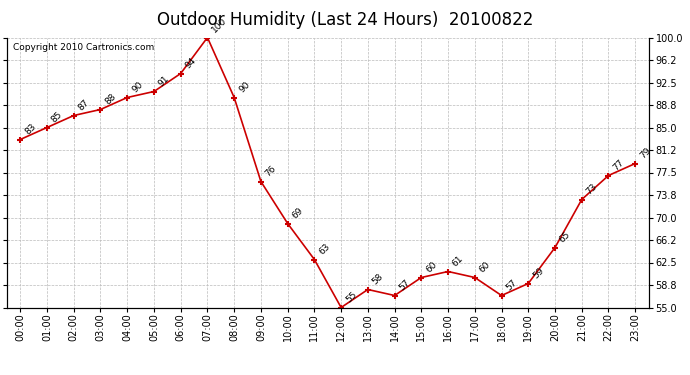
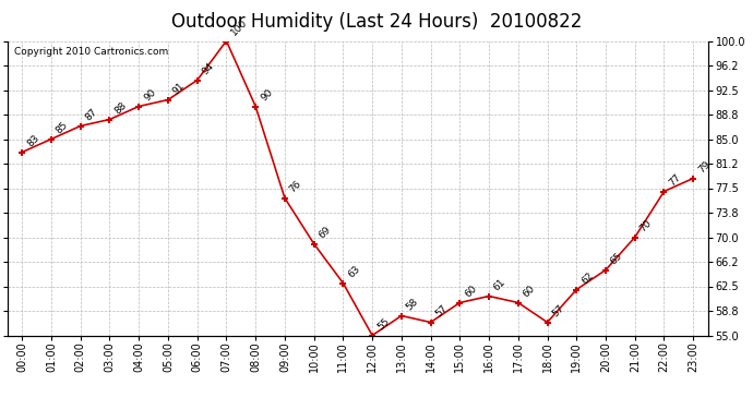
19:00: 59 -> 62
21:00: 73 -> 70
